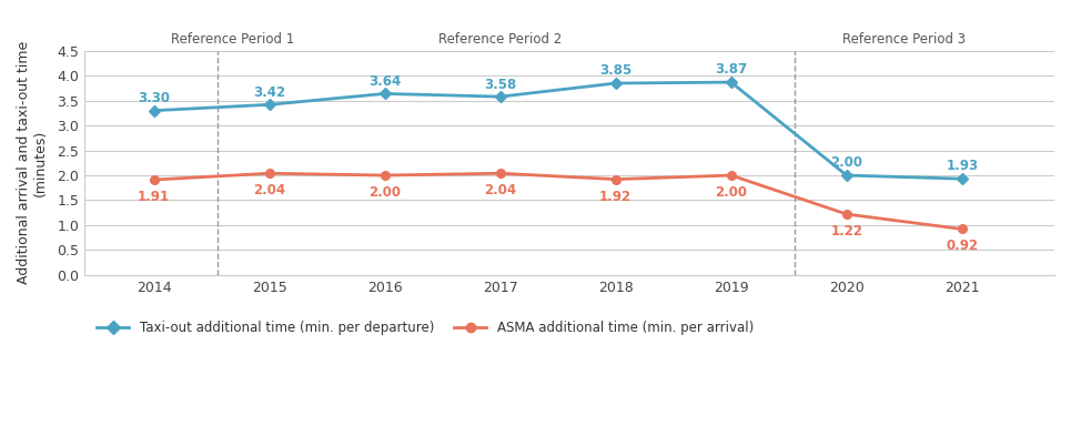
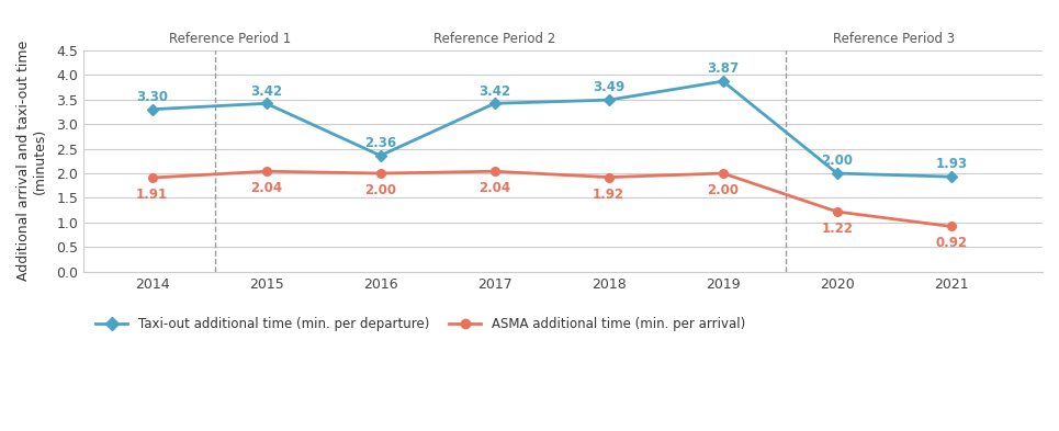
Taxi-out additional time (min. per departure)/2016: 3.64 -> 2.36
Taxi-out additional time (min. per departure)/2017: 3.58 -> 3.42
Taxi-out additional time (min. per departure)/2018: 3.85 -> 3.49
